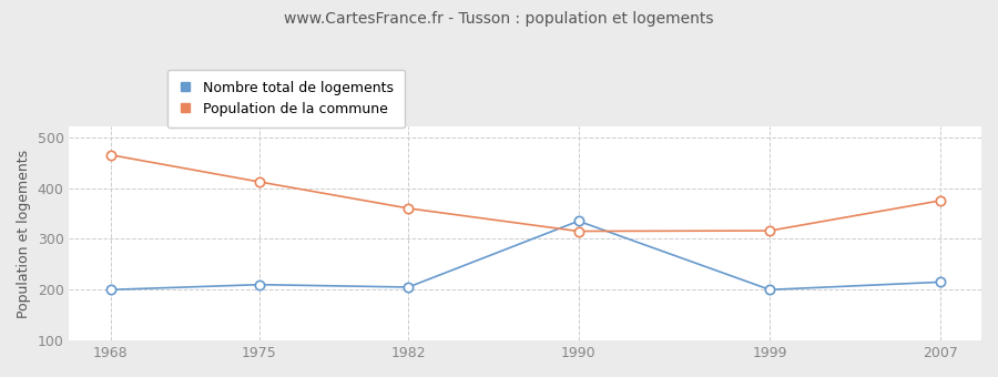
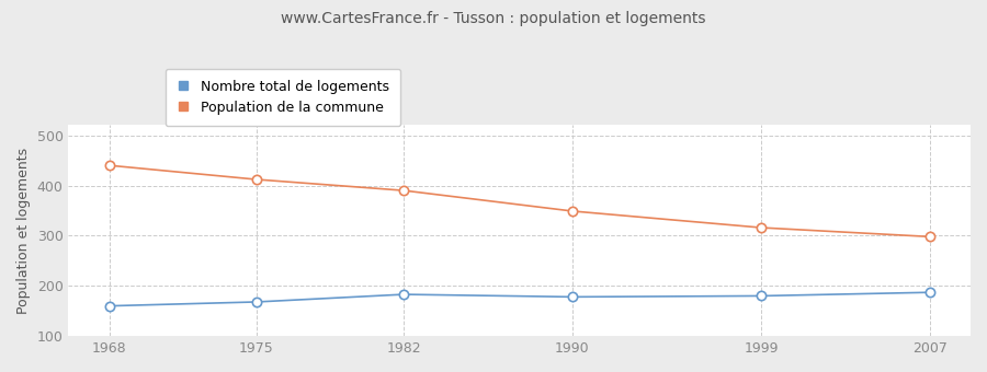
Nombre total de logements/1968: 200 -> 160
Population de la commune/1968: 465 -> 440
Nombre total de logements/1975: 210 -> 168
Nombre total de logements/1982: 205 -> 183
Population de la commune/1982: 360 -> 390
Nombre total de logements/1990: 335 -> 178
Population de la commune/1990: 315 -> 349
Nombre total de logements/1999: 200 -> 180
Nombre total de logements/2007: 215 -> 187
Population de la commune/2007: 375 -> 298
